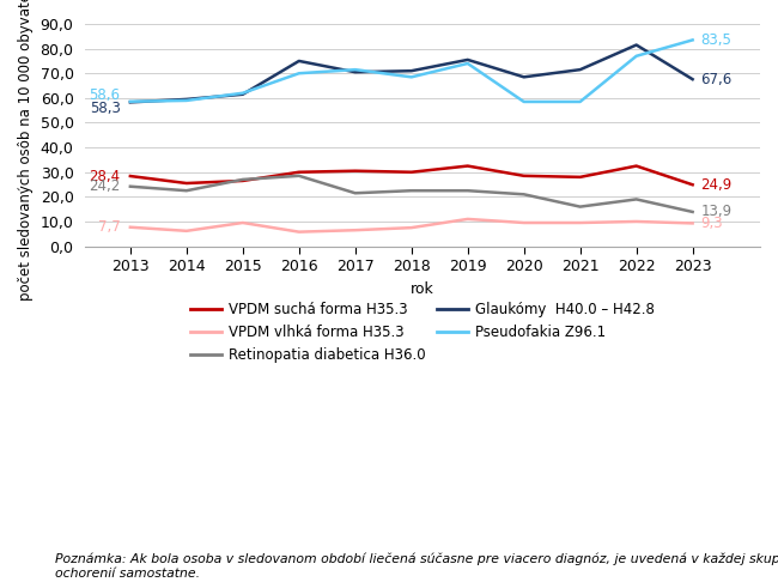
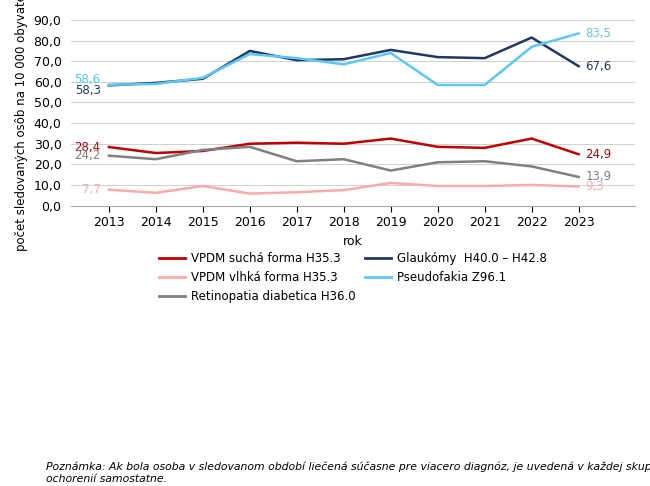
Pseudofakia Z96.1/2016: 70,0 -> 73,5
Retinopatia diabetica H36.0/2019: 22,5 -> 17,0
Glaukómy H40.0 – H42.8/2020: 68,5 -> 72,0
Retinopatia diabetica H36.0/2021: 16,0 -> 21,5
